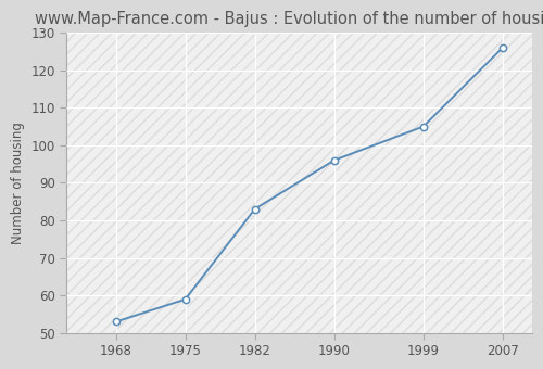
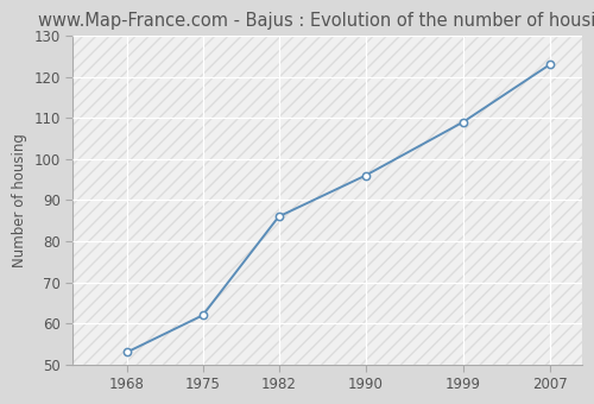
1975: 59 -> 62
1982: 83 -> 86
1999: 105 -> 109
2007: 126 -> 123
